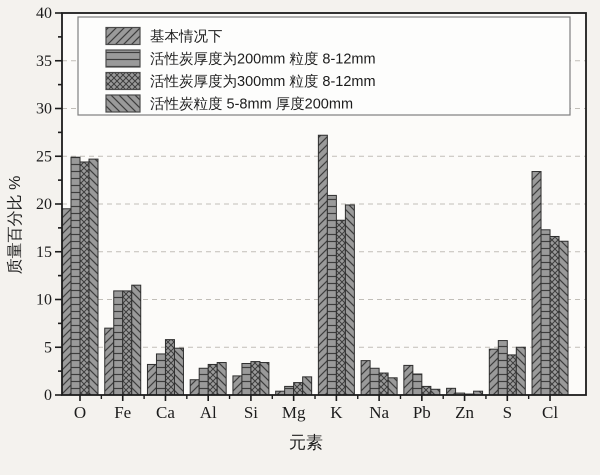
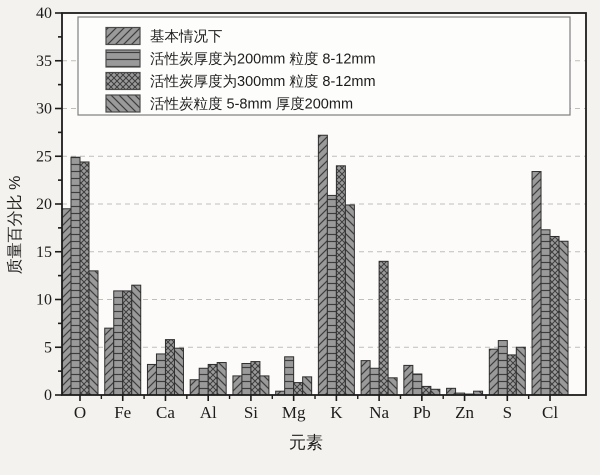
活性炭粒度 5-8mm 厚度200mm/O: 25 -> 13
活性炭粒度 5-8mm 厚度200mm/Si: 3 -> 2
活性炭厚度为200mm 粒度 8-12mm/Mg: 1 -> 4
活性炭厚度为300mm 粒度 8-12mm/K: 18 -> 24
活性炭厚度为300mm 粒度 8-12mm/Na: 2 -> 14
